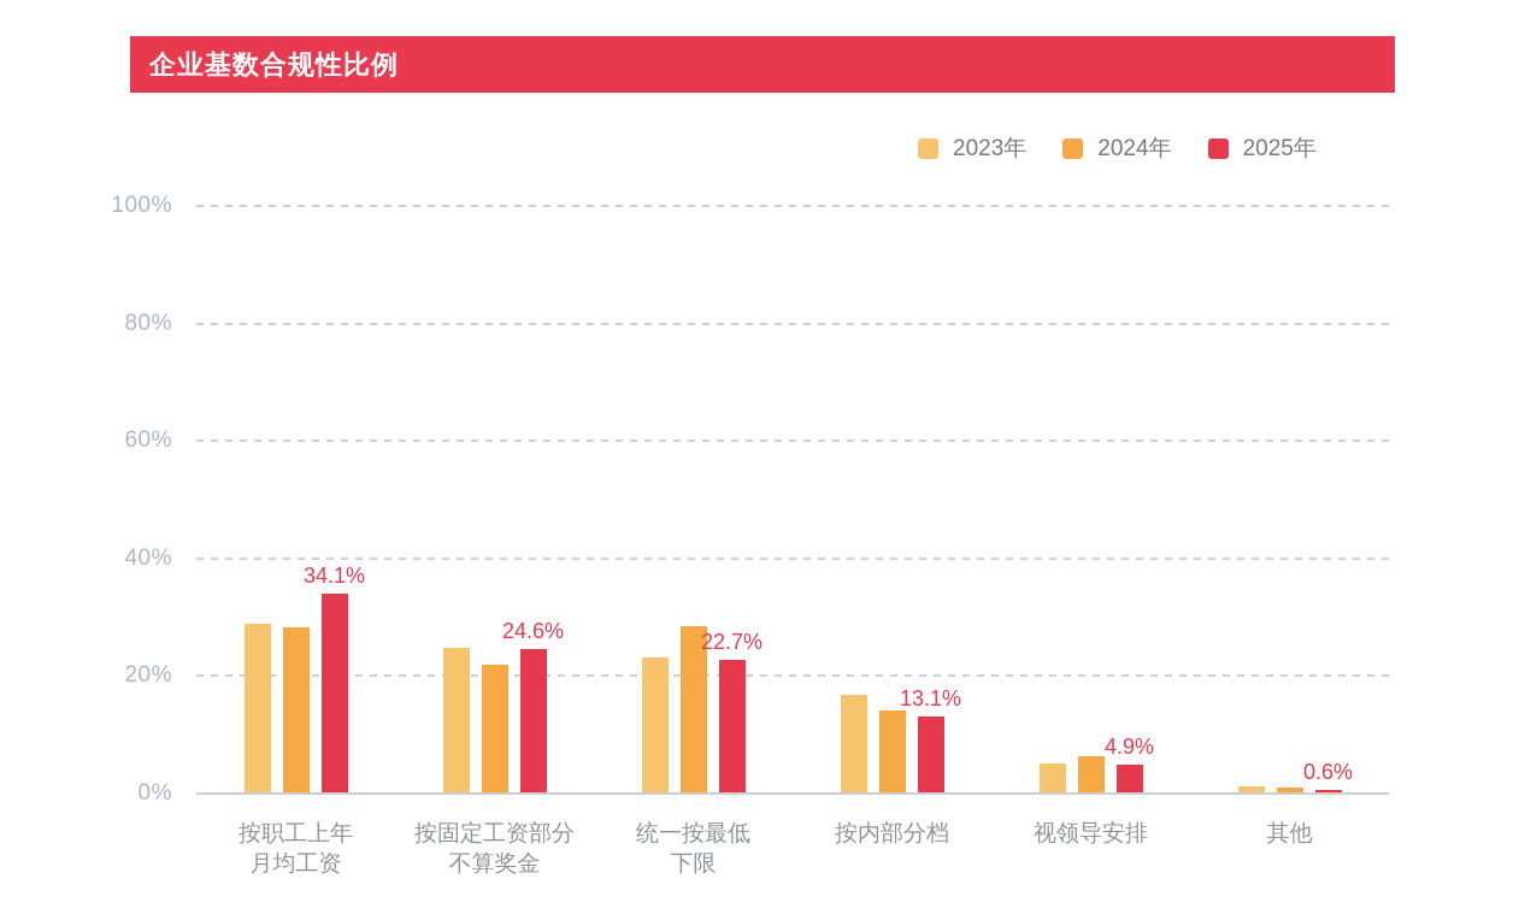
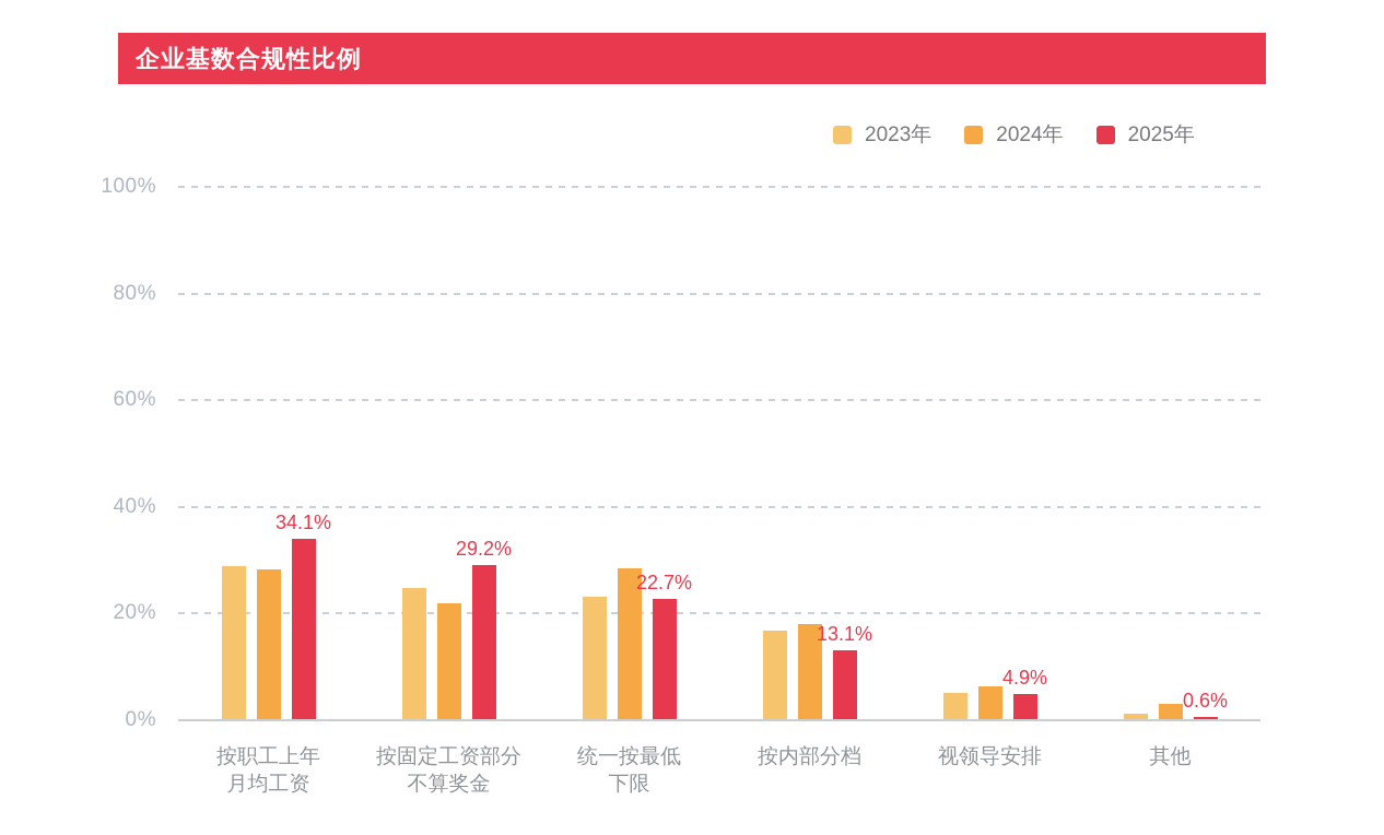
2025年/按固定工资部分 不算奖金: 24.6% -> 29.2%
2024年/按内部分档: 14% -> 18%
2024年/其他: 1% -> 3%
